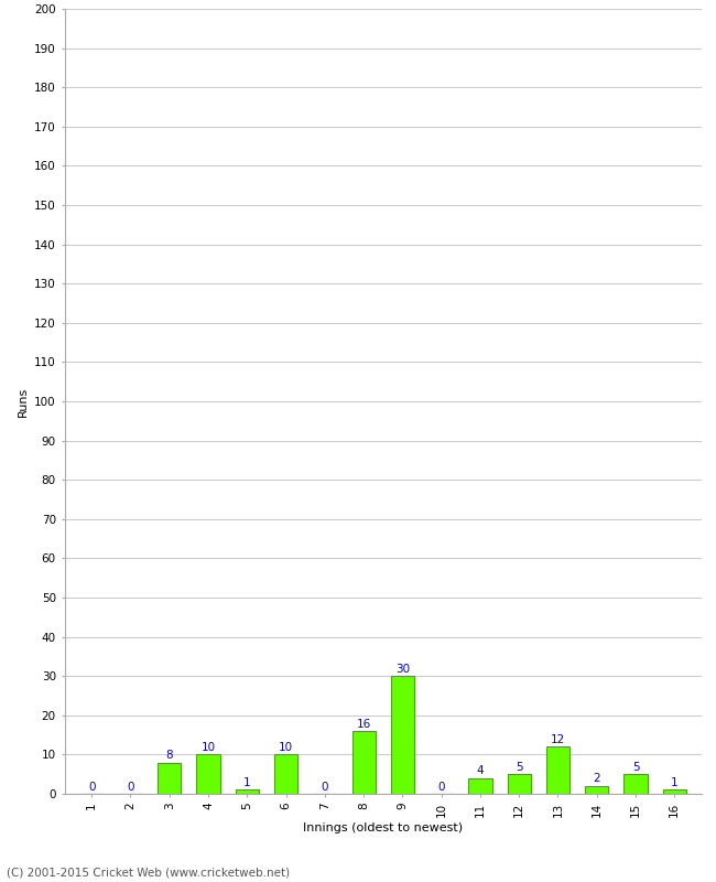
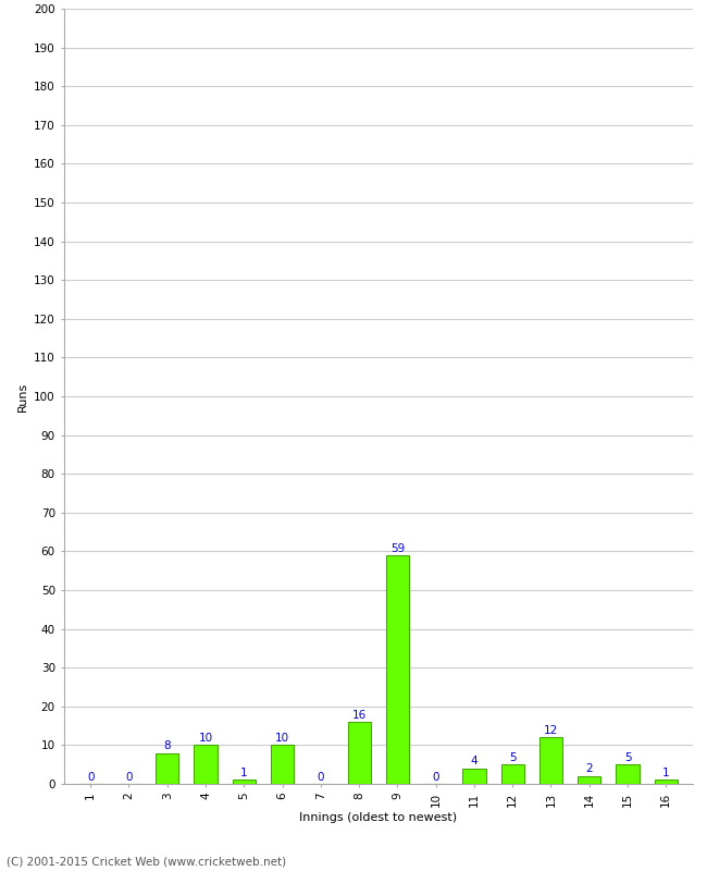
9: 30 -> 59
